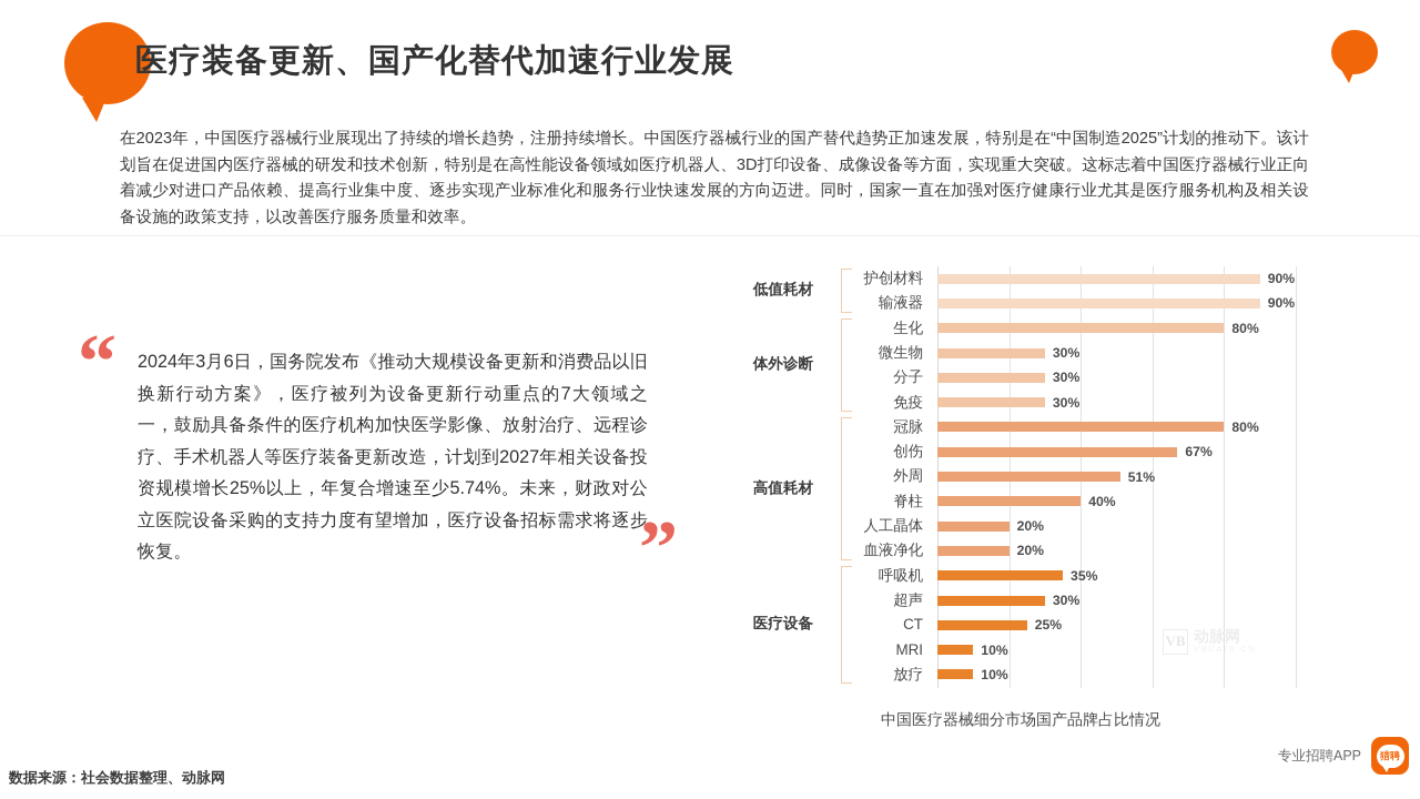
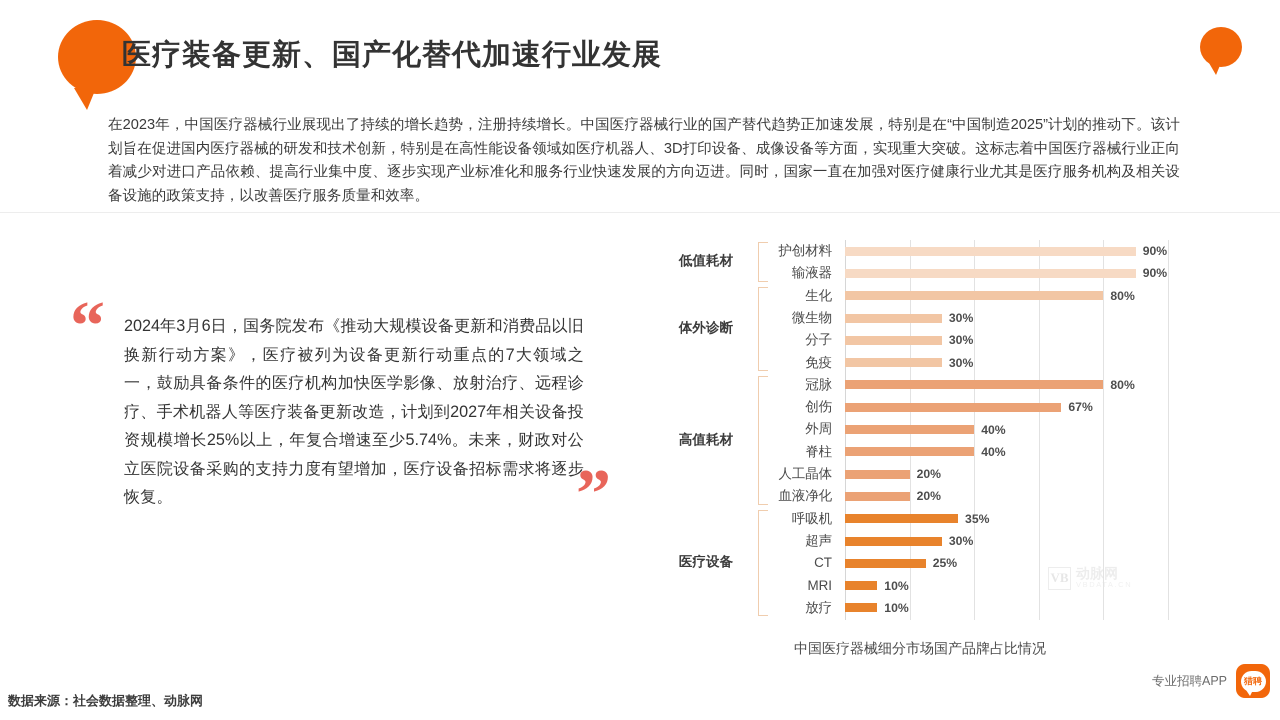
外周: 51% -> 40%
